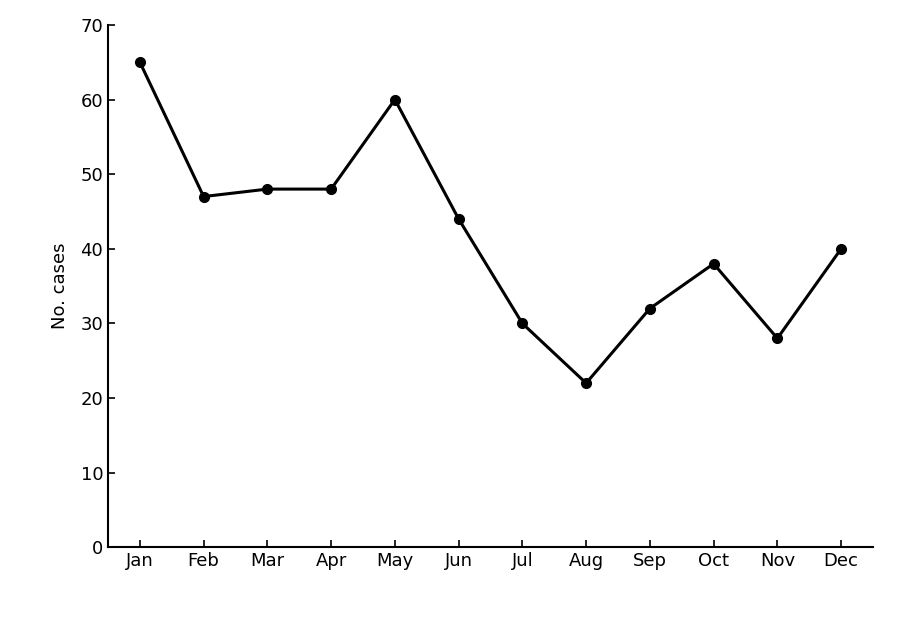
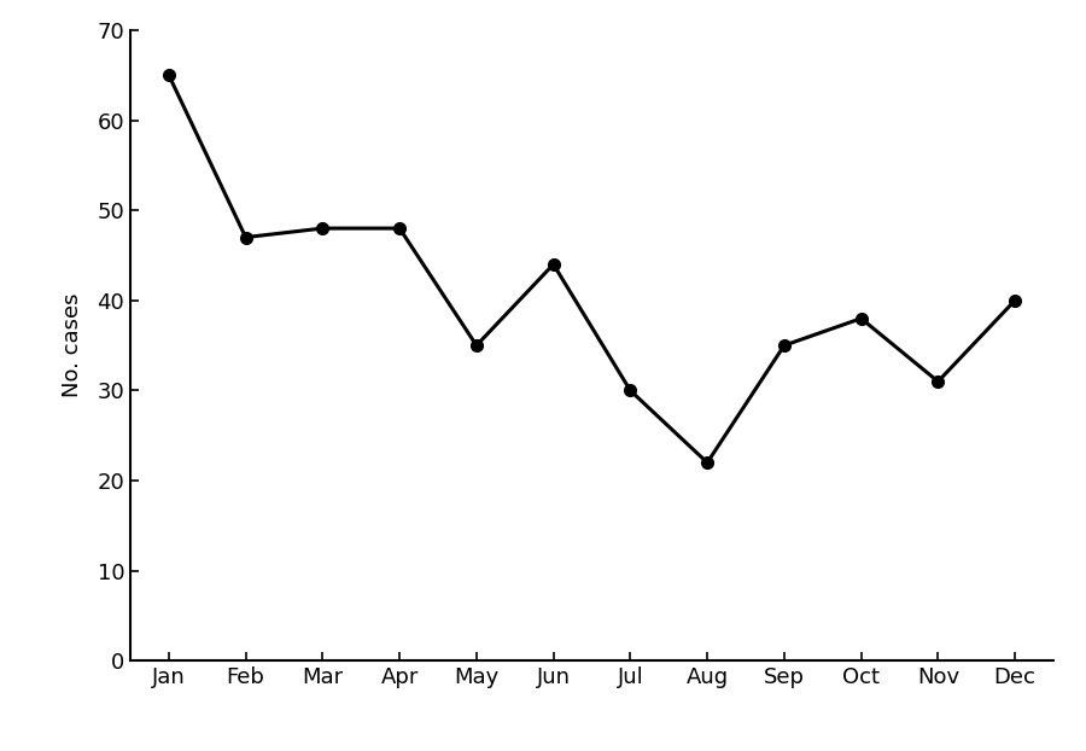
May: 60 -> 35
Sep: 32 -> 35
Nov: 28 -> 31
